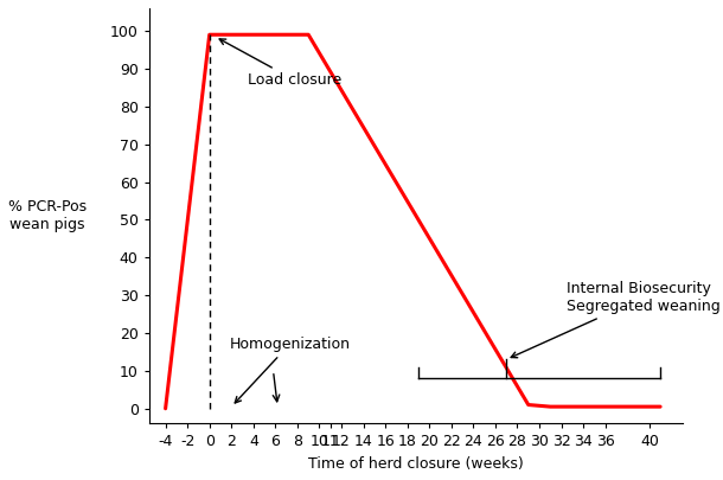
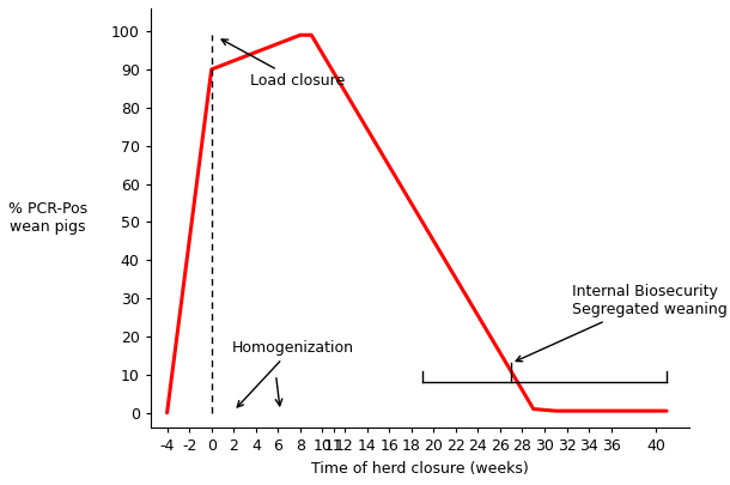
0: 99.0 -> 90.0
